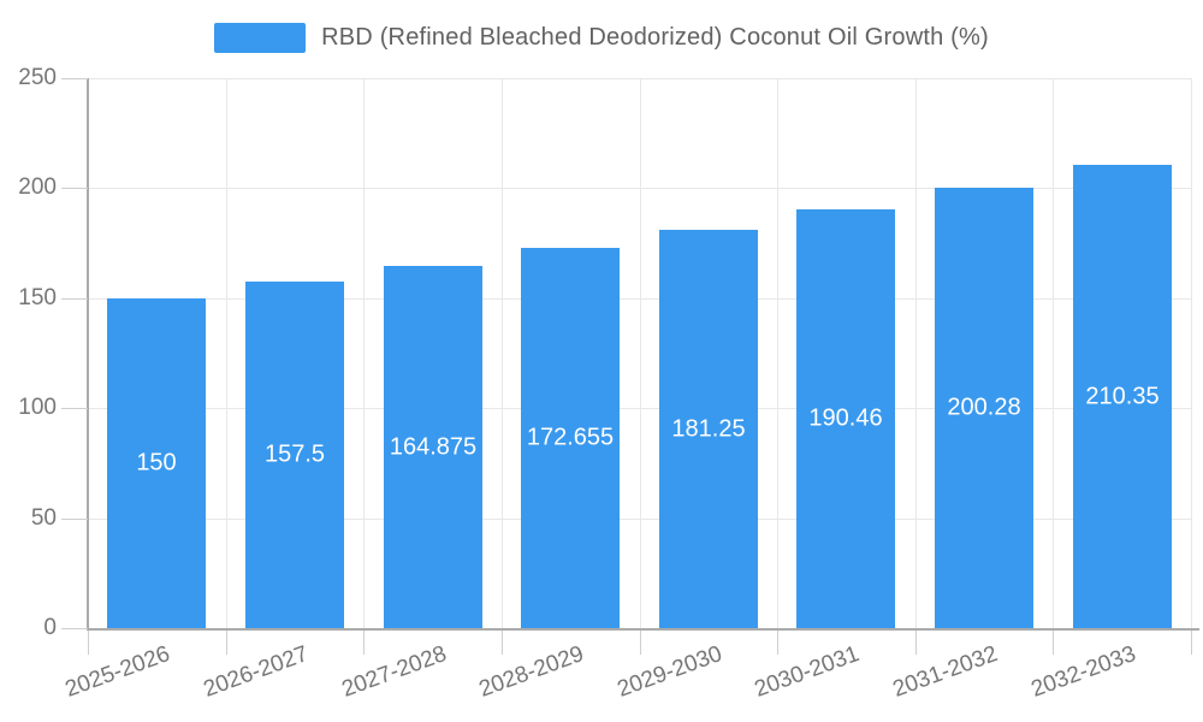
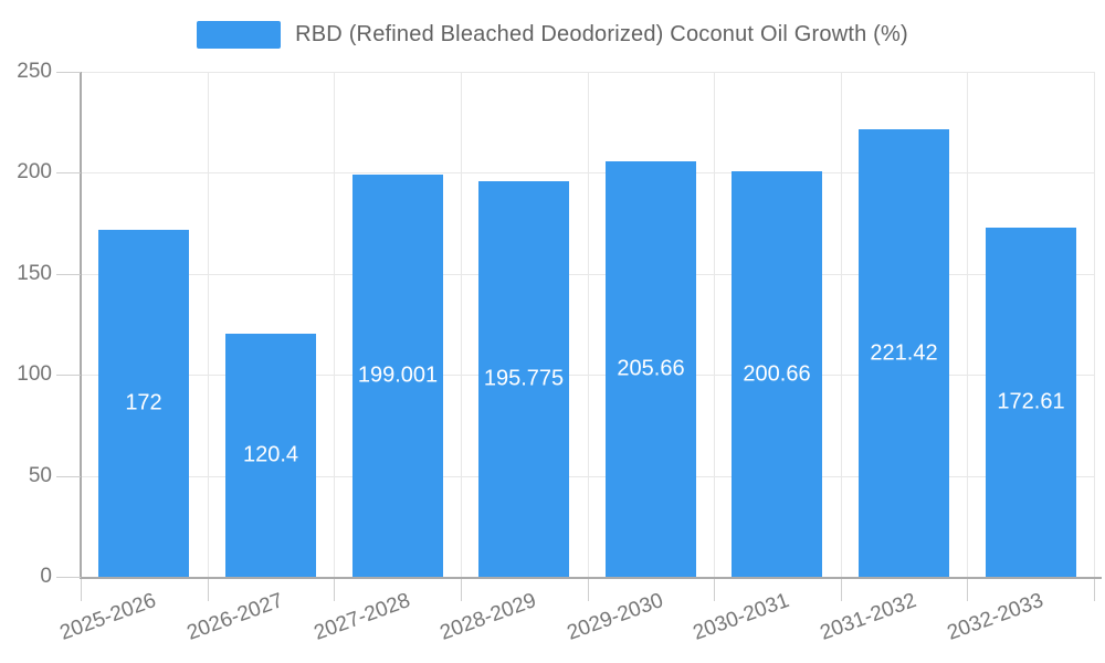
2025-2026: 150 -> 172
2026-2027: 157.5 -> 120.4
2027-2028: 164.875 -> 199.001
2028-2029: 172.655 -> 195.775
2029-2030: 181.25 -> 205.66
2030-2031: 190.46 -> 200.66
2031-2032: 200.28 -> 221.42
2032-2033: 210.35 -> 172.61
